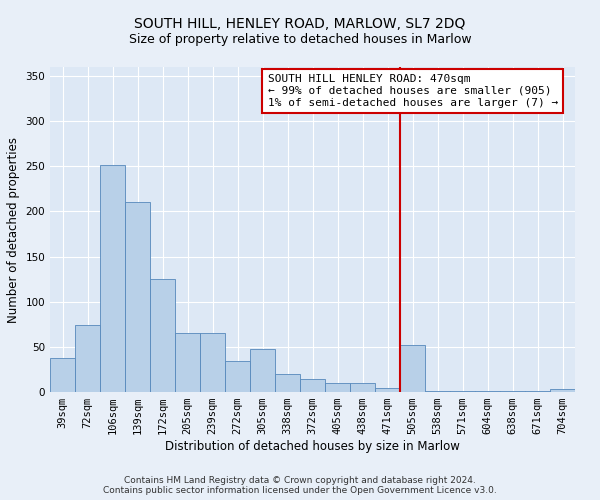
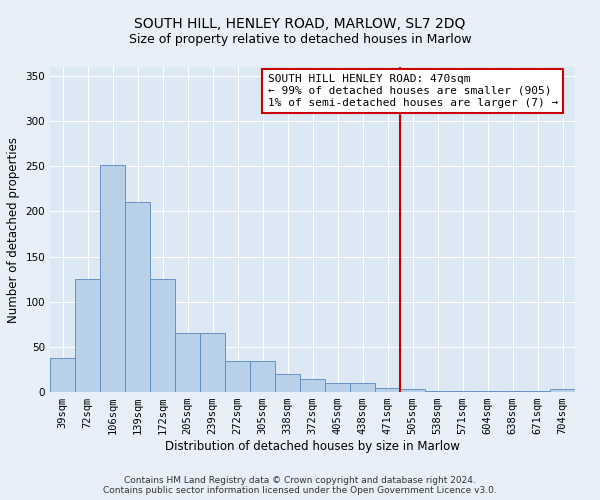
72sqm: 74 -> 125
305sqm: 48 -> 35
505sqm: 52 -> 3
